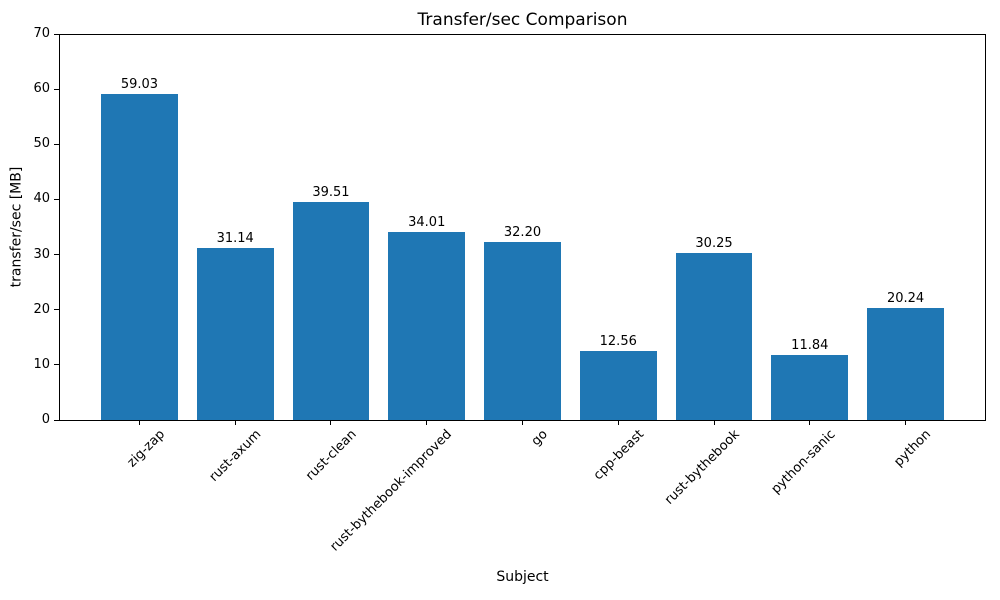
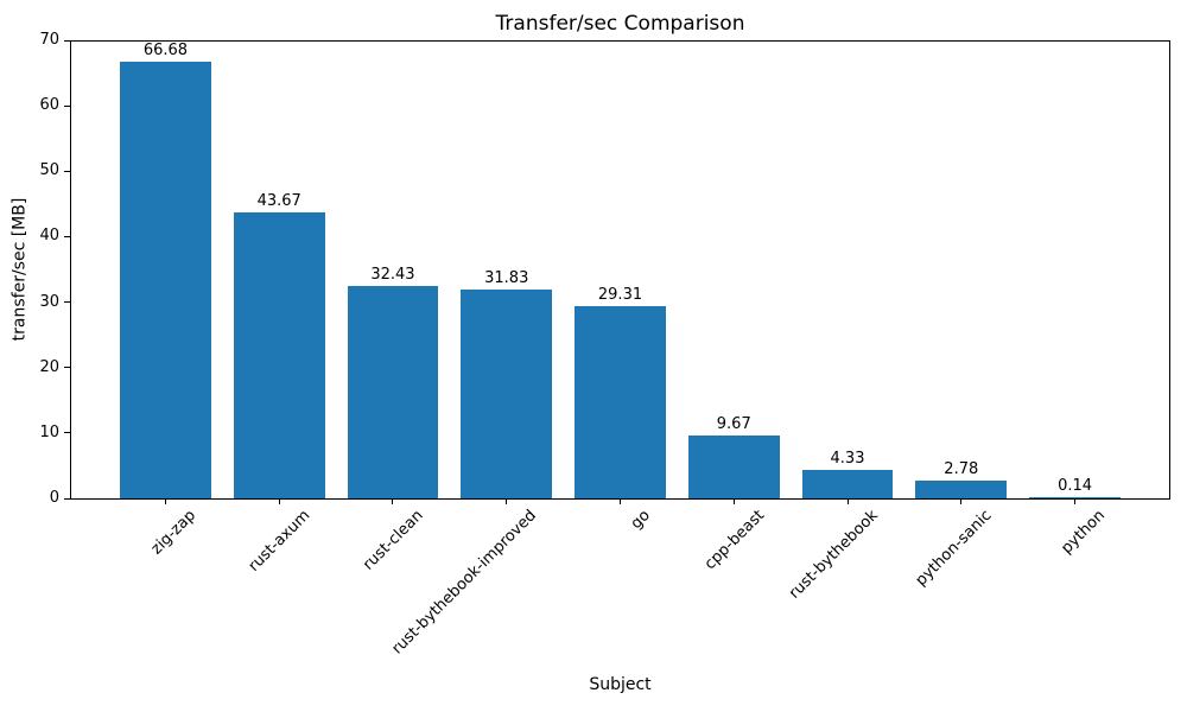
zig-zap: 59.03 -> 66.68
rust-axum: 31.14 -> 43.67
rust-clean: 39.51 -> 32.43
rust-bythebook-improved: 34.01 -> 31.83
go: 32.20 -> 29.31
cpp-beast: 12.56 -> 9.67
rust-bythebook: 30.25 -> 4.33
python-sanic: 11.84 -> 2.78
python: 20.24 -> 0.14
